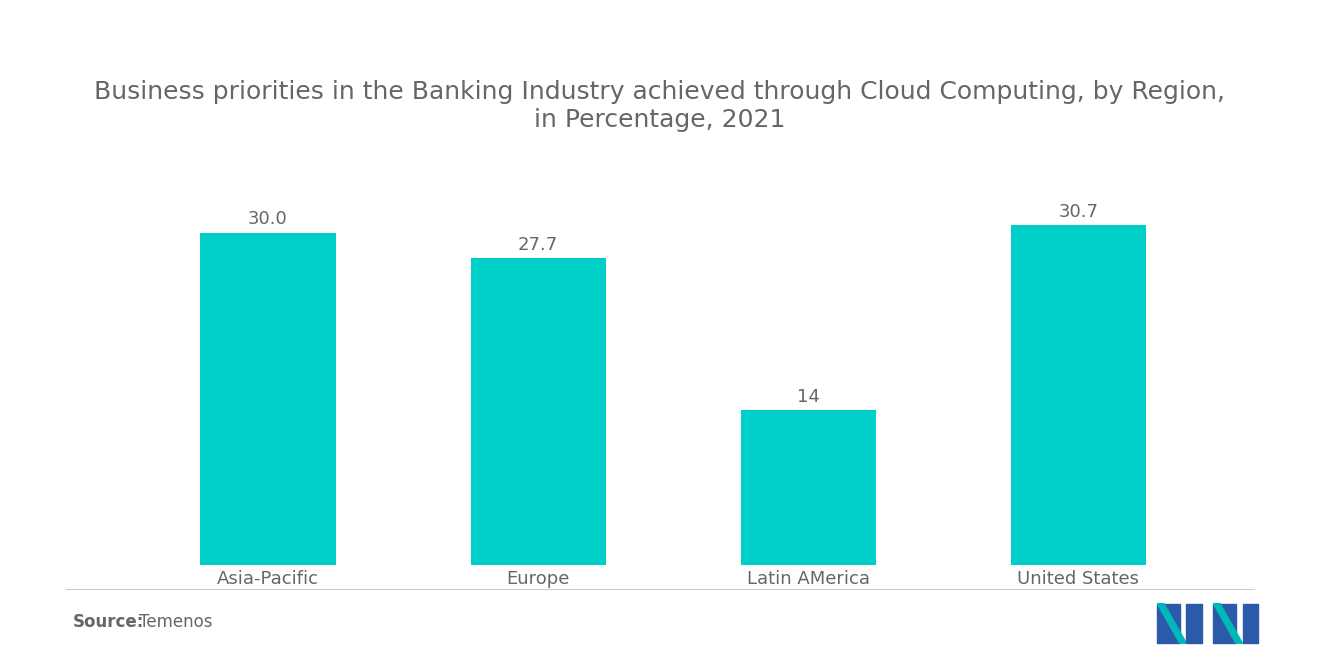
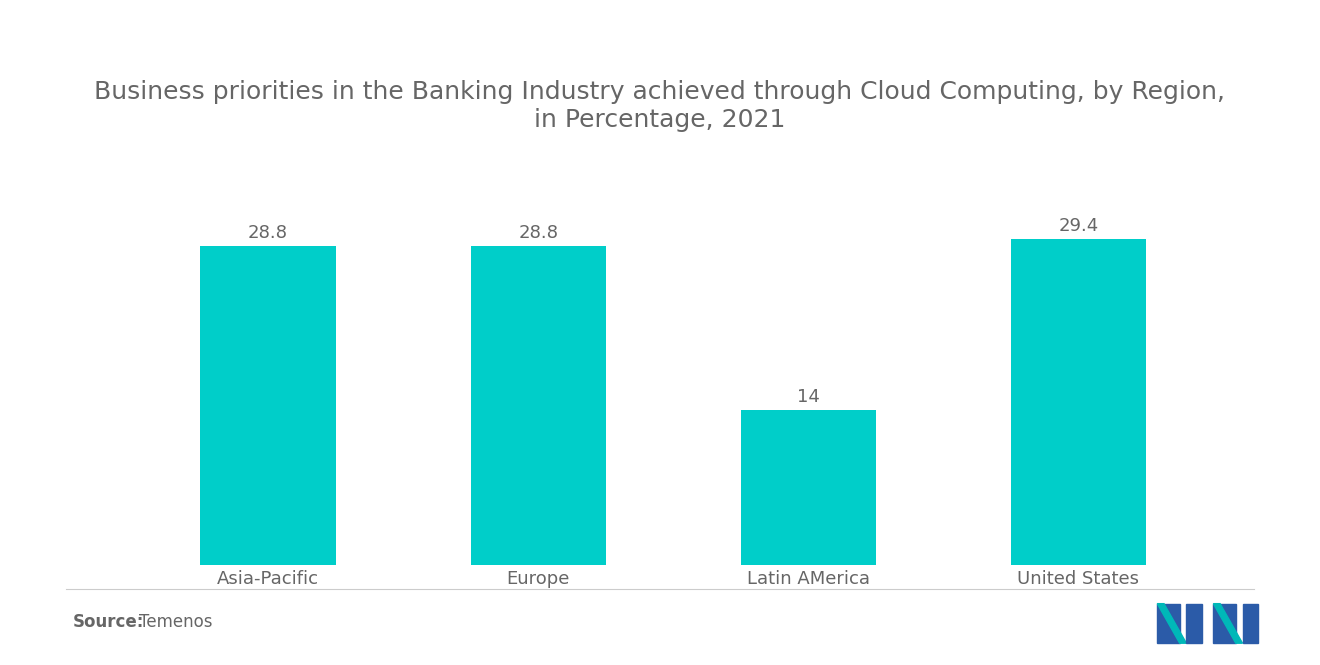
Asia-Pacific: 30.0 -> 28.8
Europe: 27.7 -> 28.8
United States: 30.7 -> 29.4
